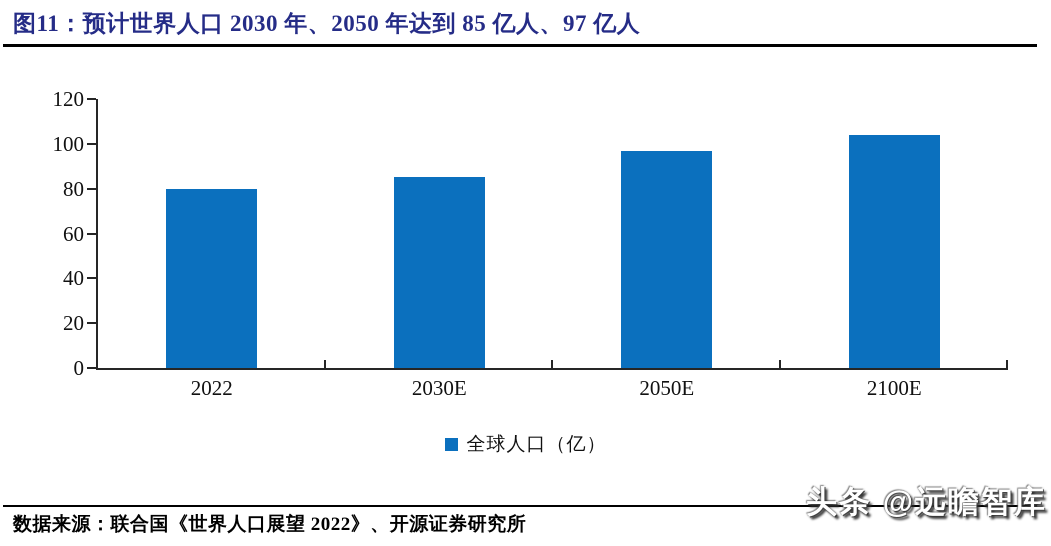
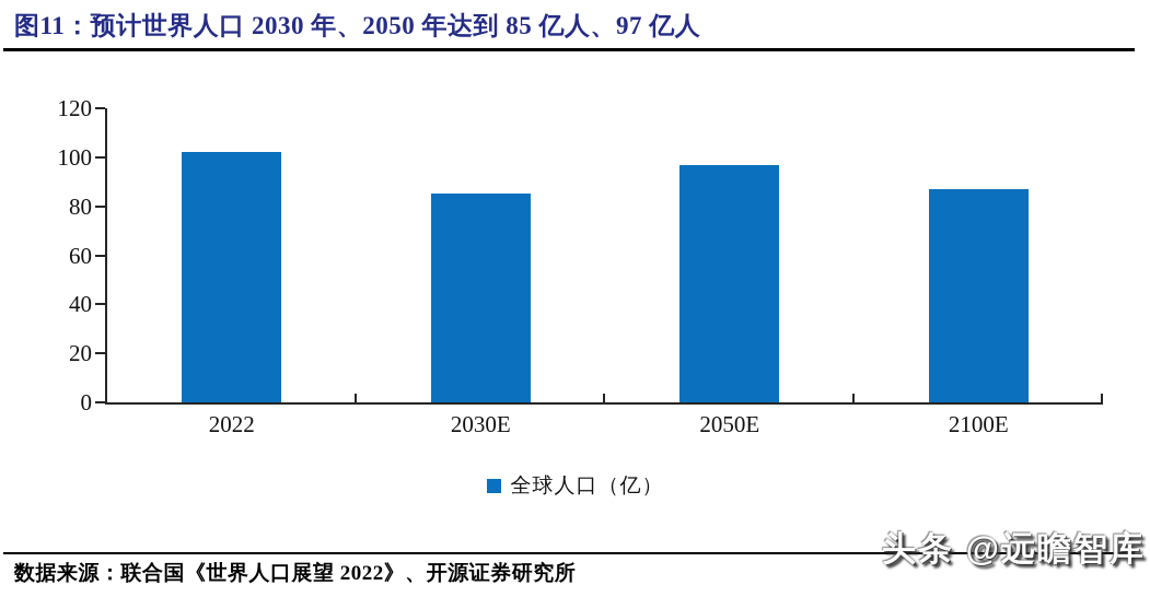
2022: 80 -> 102
2100E: 104 -> 87
